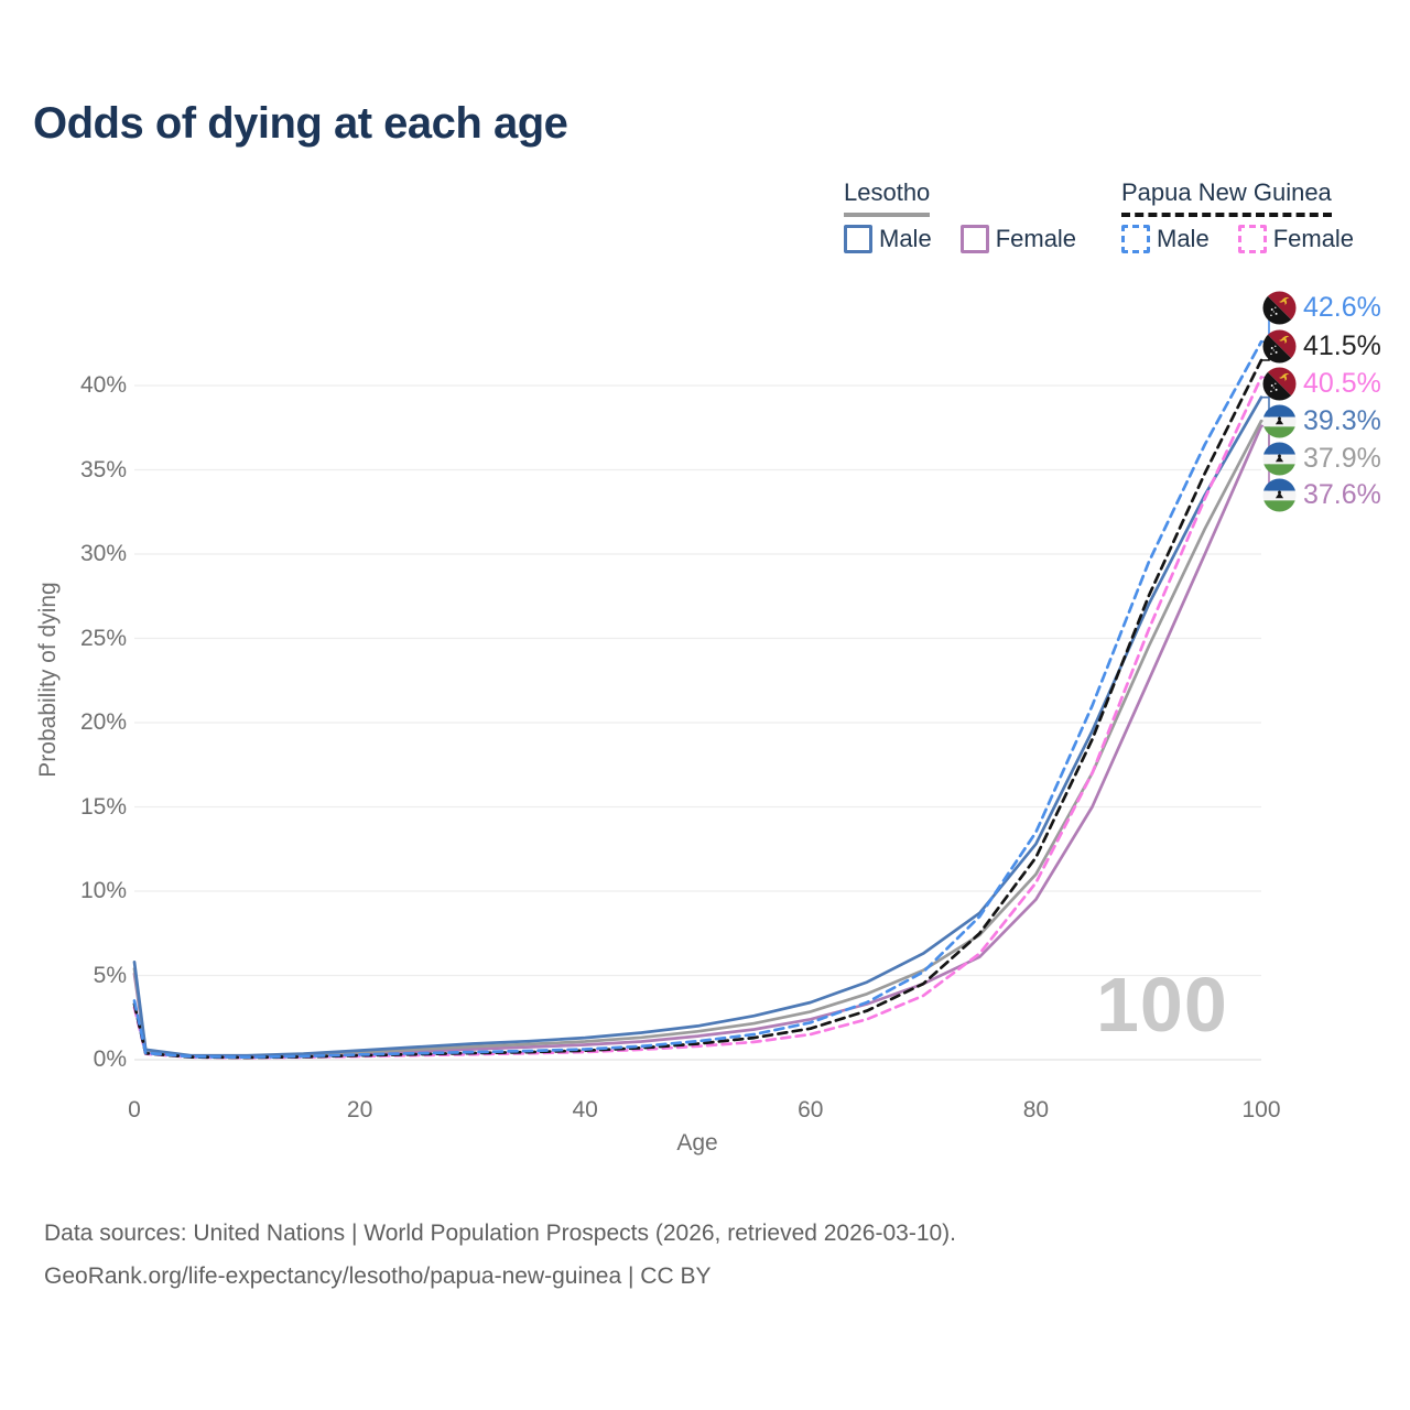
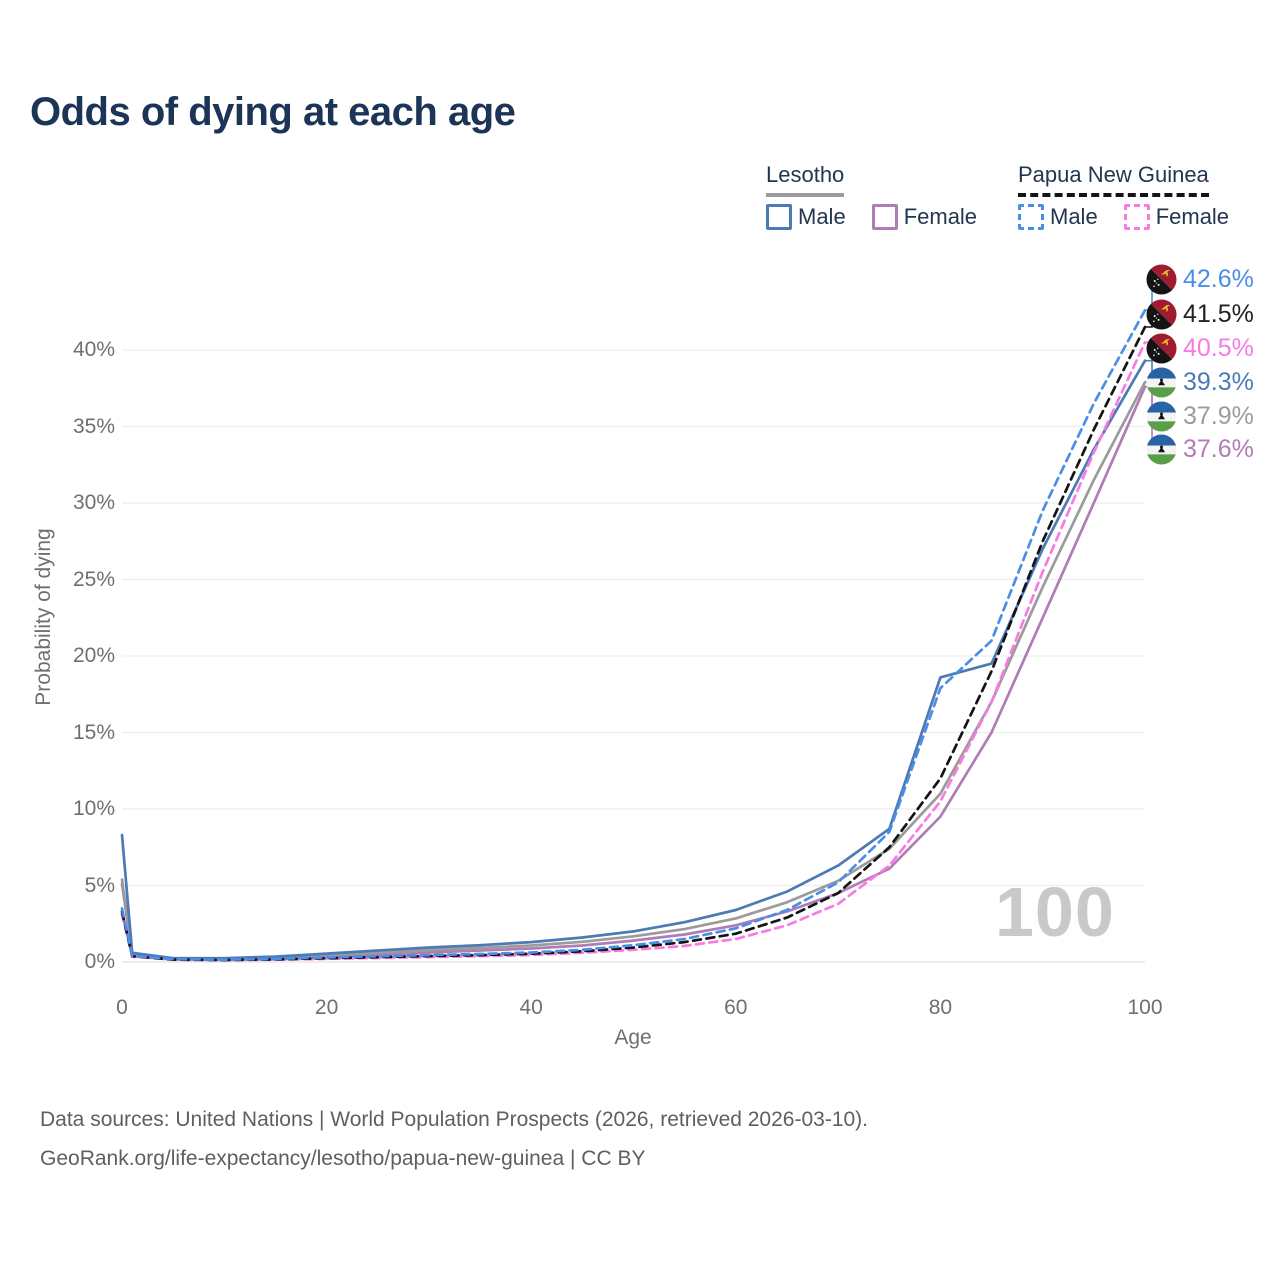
Lesotho Male/0: 5.8% -> 8.3%
Lesotho Male/80: 12.8% -> 18.6%
Papua New Guinea Male/80: 13.5% -> 17.9%
